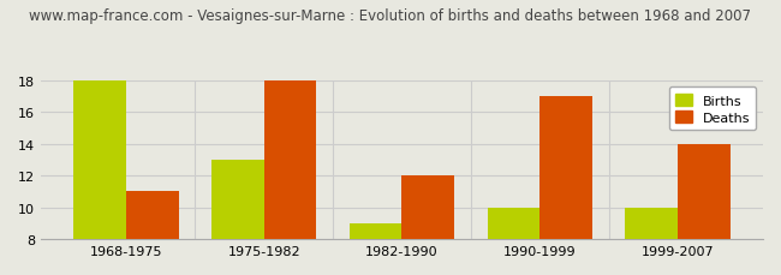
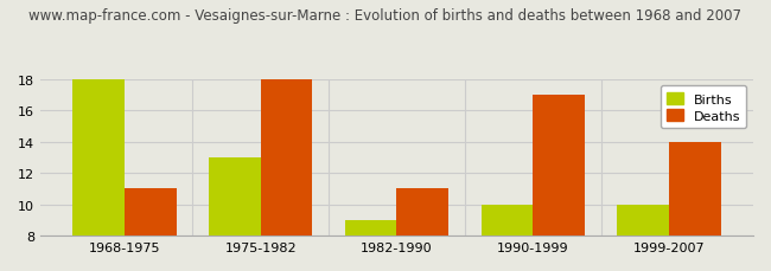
Deaths/1982-1990: 12 -> 11
